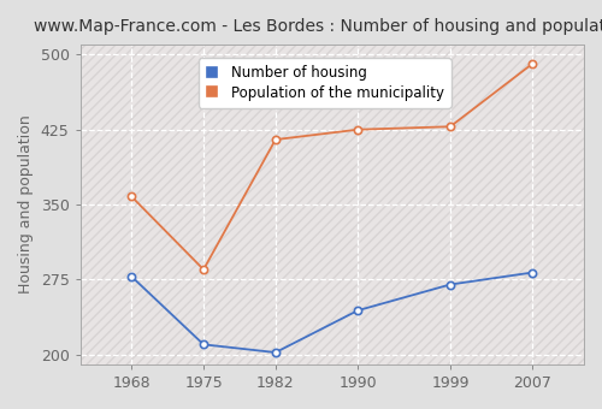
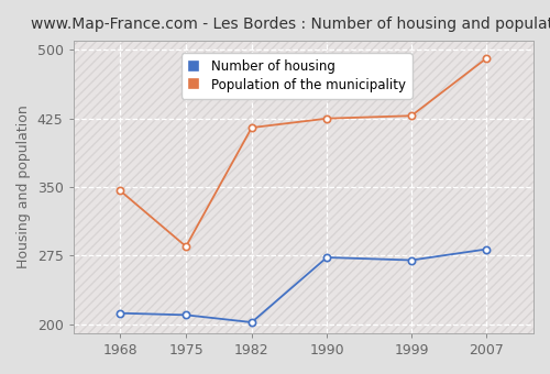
Number of housing/1968: 278 -> 212
Population of the municipality/1968: 358 -> 346
Number of housing/1990: 244 -> 273
